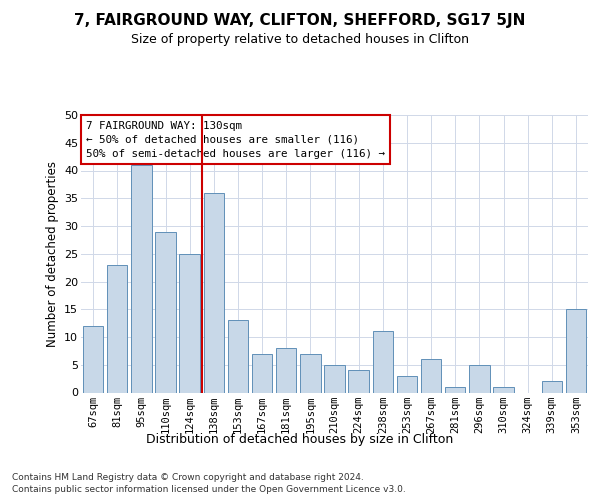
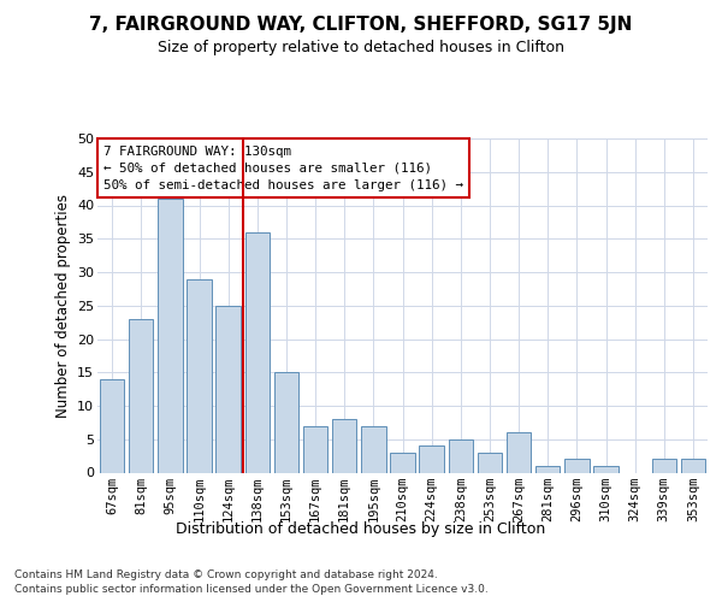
67sqm: 12 -> 14
153sqm: 13 -> 15
210sqm: 5 -> 3
238sqm: 11 -> 5
296sqm: 5 -> 2
353sqm: 15 -> 2
